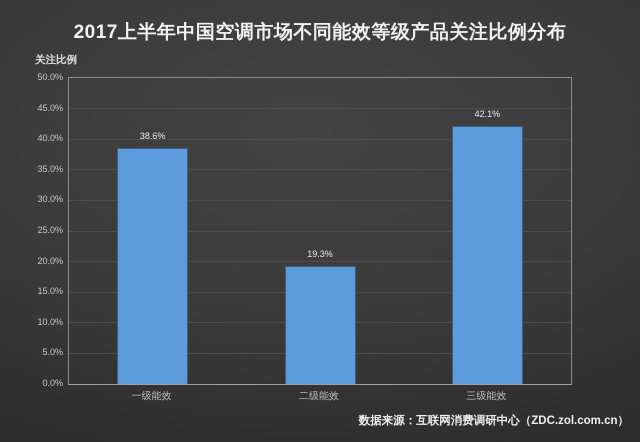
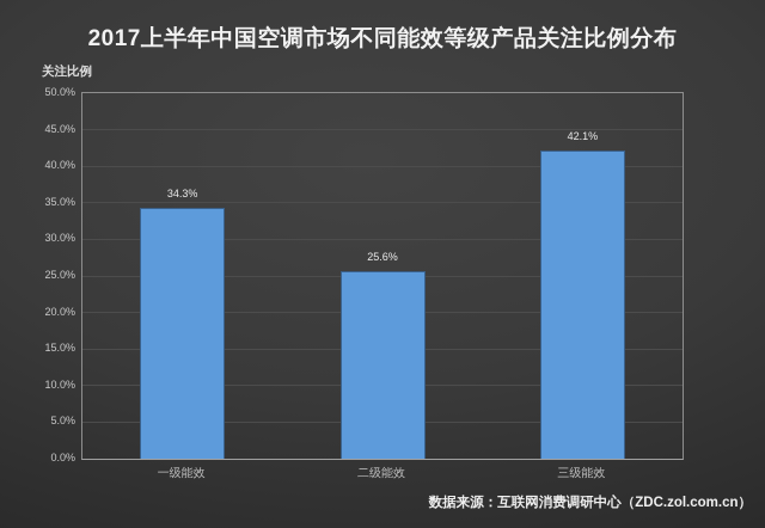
一级能效: 38.6% -> 34.3%
二级能效: 19.3% -> 25.6%
